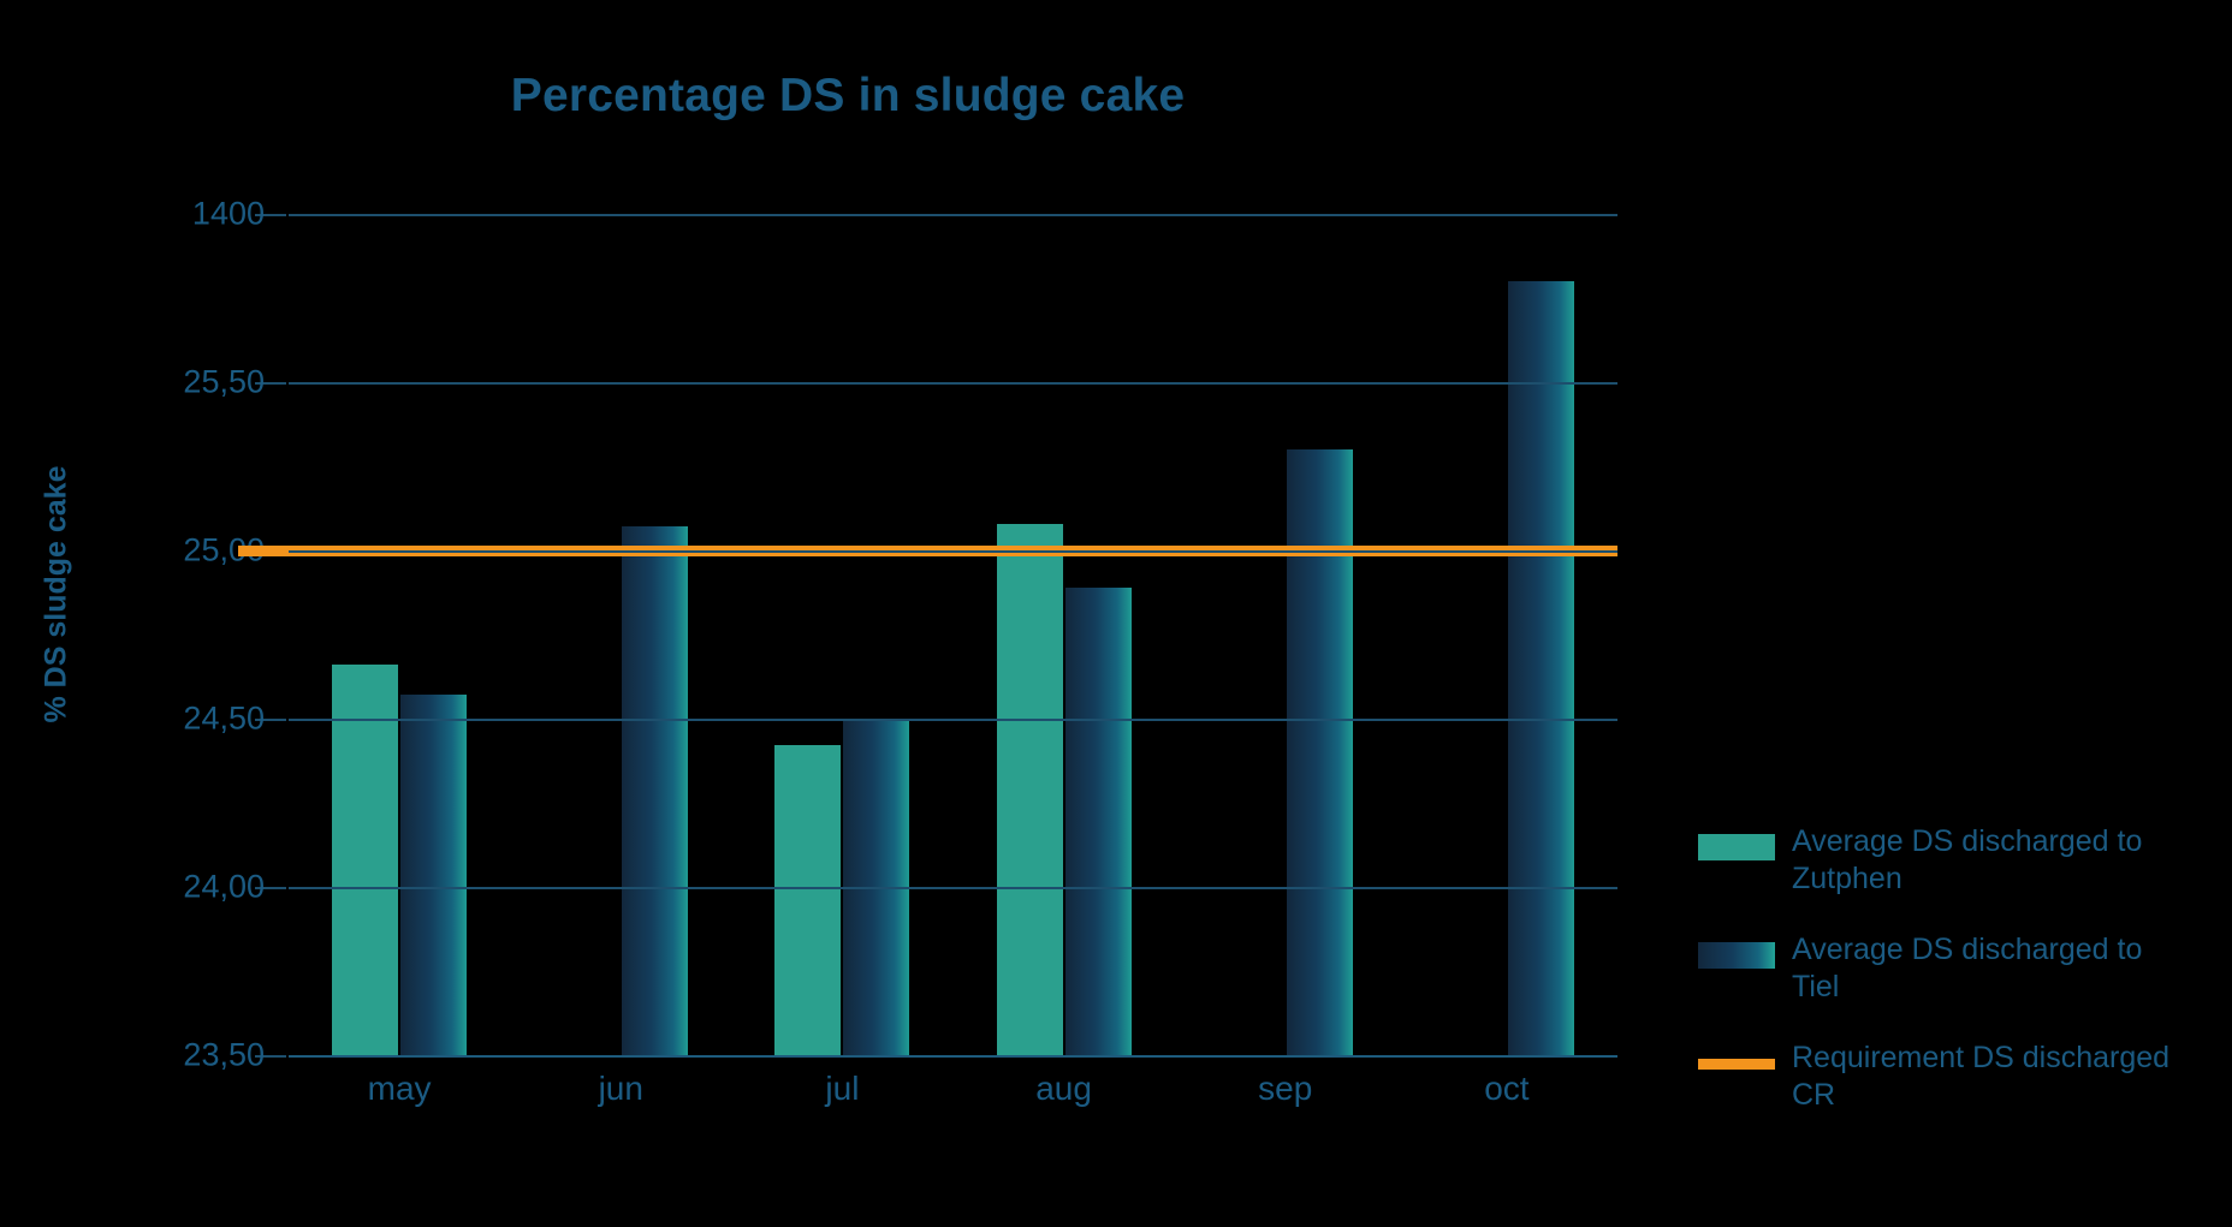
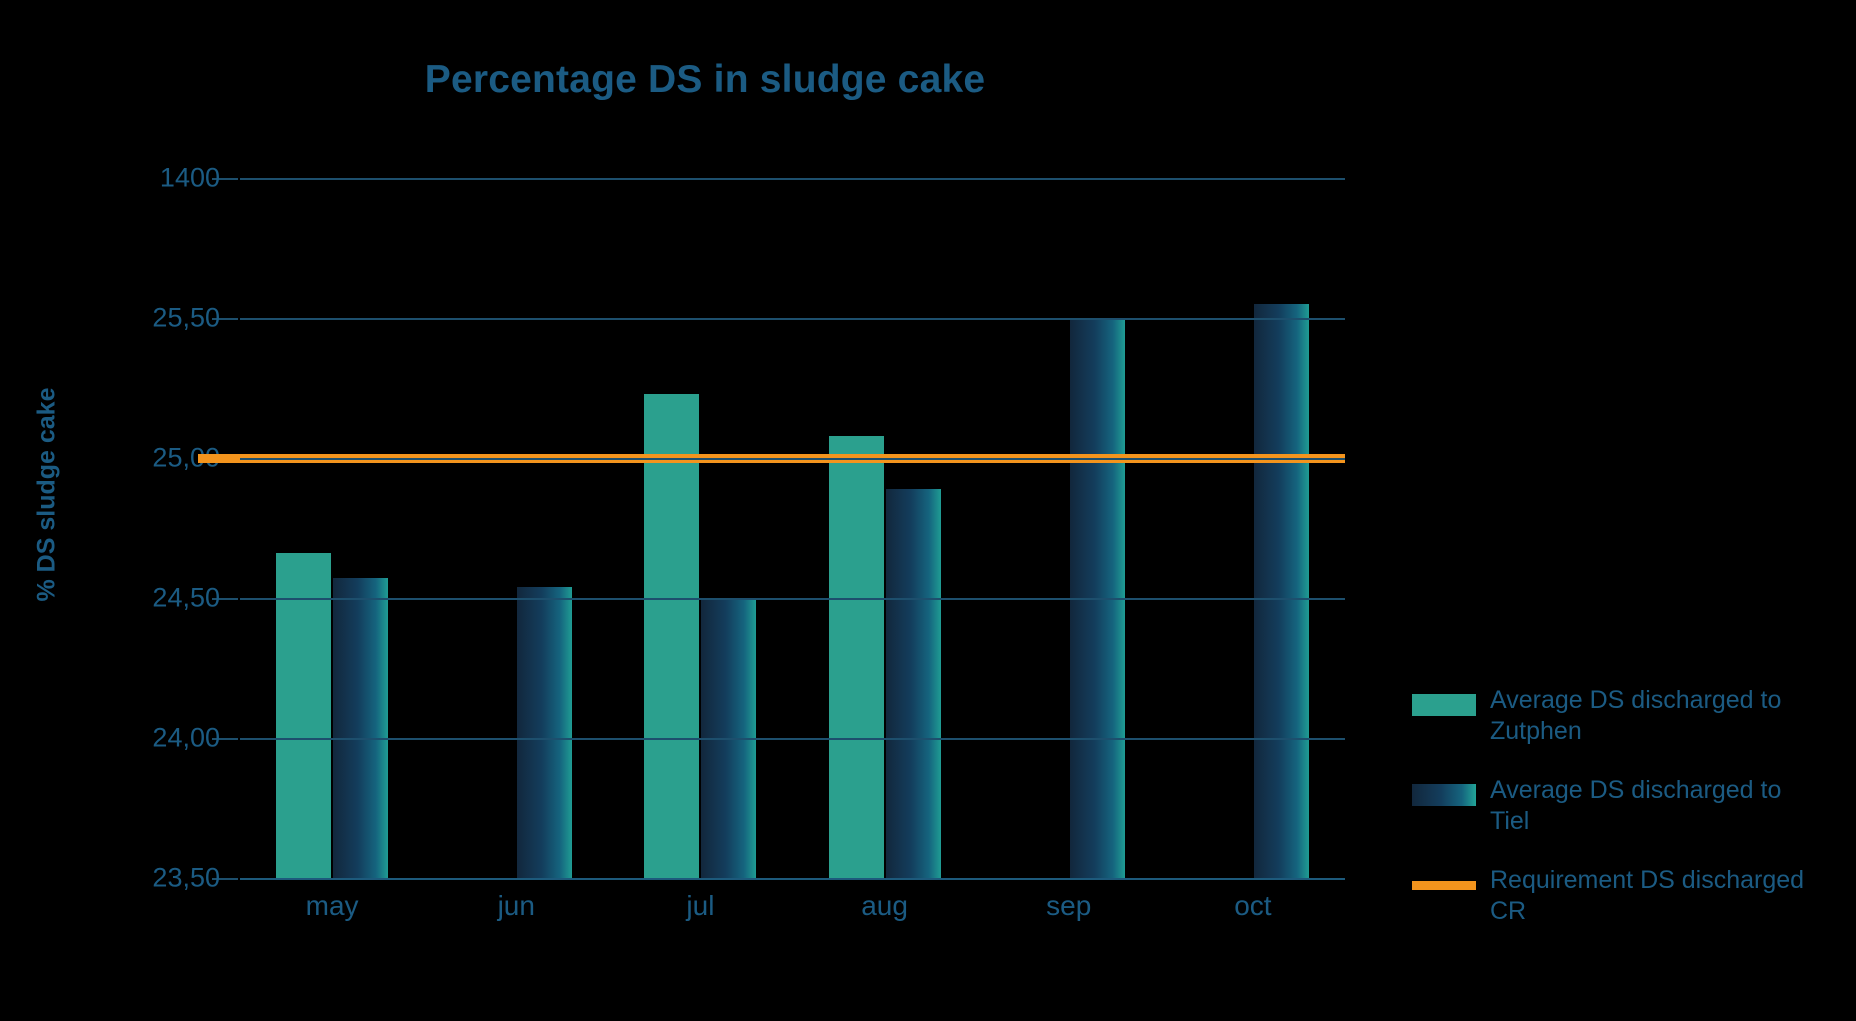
Average DS discharged to Tiel/jun: 25,07 -> 24,54
Average DS discharged to Zutphen/jul: 24,42 -> 25,23
Average DS discharged to Tiel/sep: 25,30 -> 25,50
Average DS discharged to Tiel/oct: 25,80 -> 25,55
